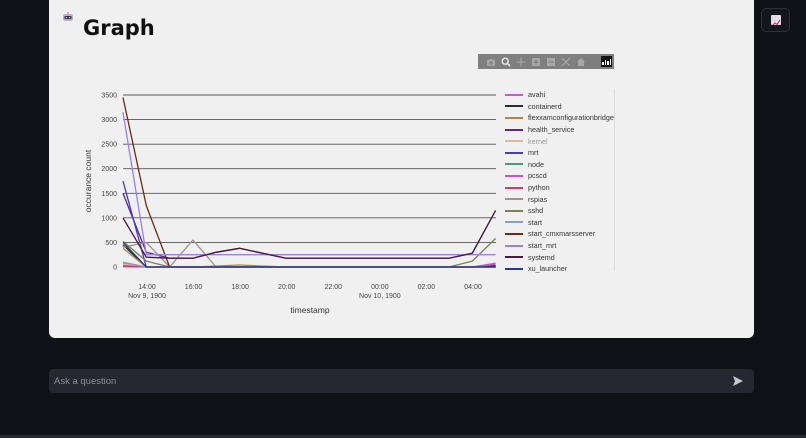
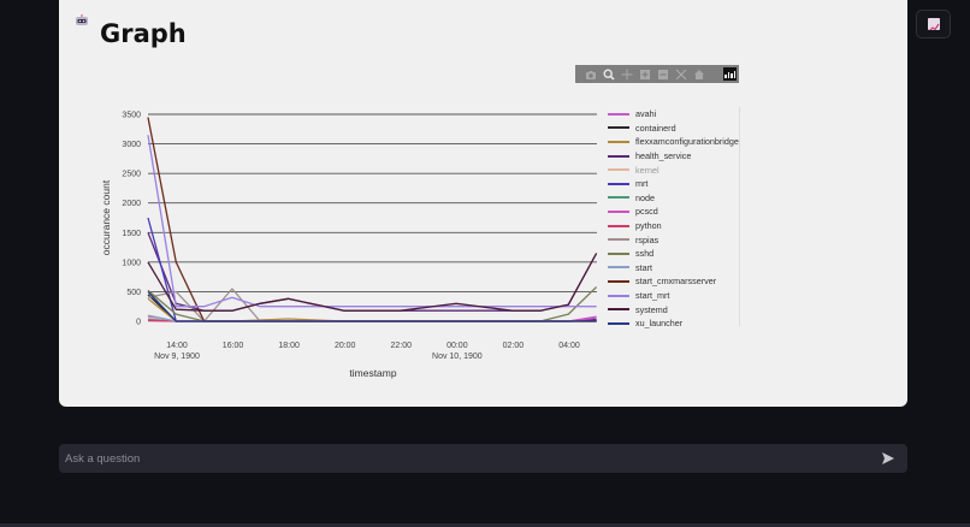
start_cmxmarsserver/14:00: 1200 -> 1000
start_mrt/16:00: 200 -> 400
systemd/00:00: 200 -> 300
